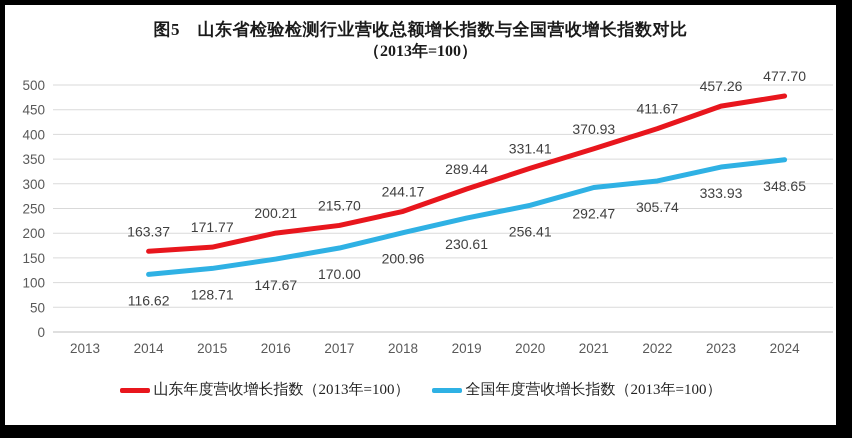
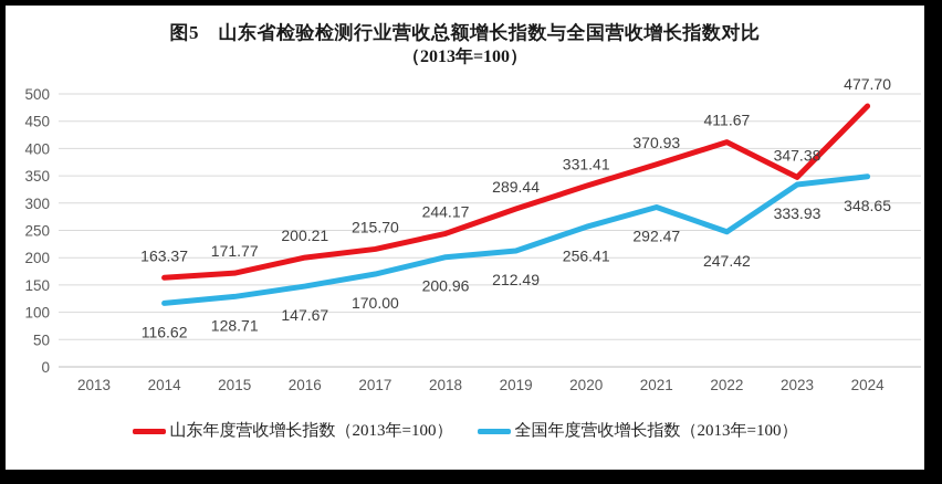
全国年度营收增长指数（2013年=100）/2019: 230.61 -> 212.49
全国年度营收增长指数（2013年=100）/2022: 305.74 -> 247.42
山东年度营收增长指数（2013年=100）/2023: 457.26 -> 347.38
